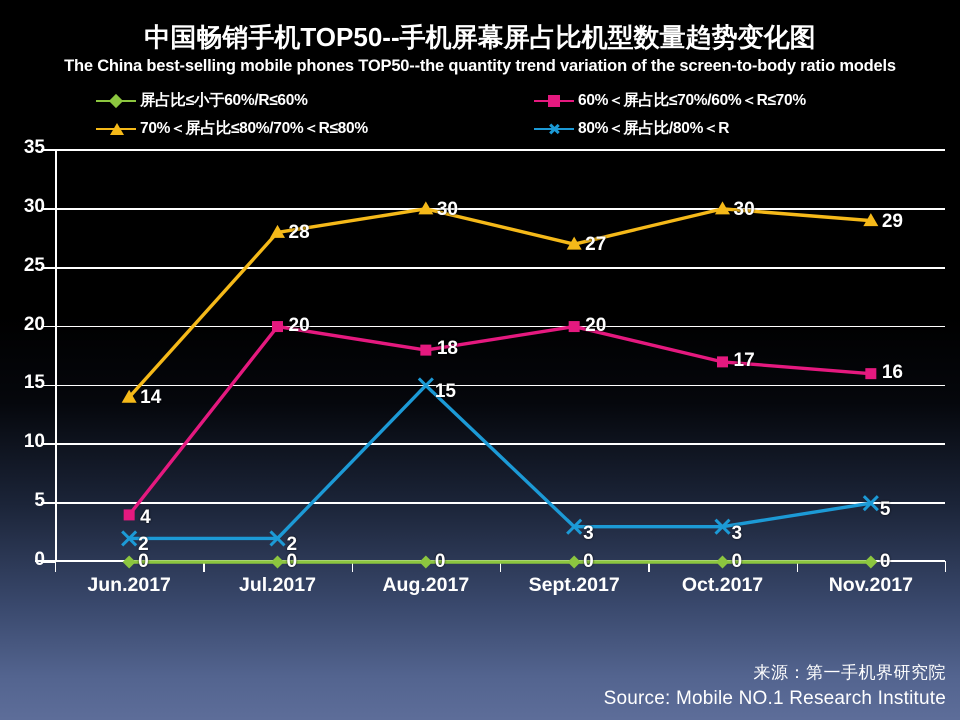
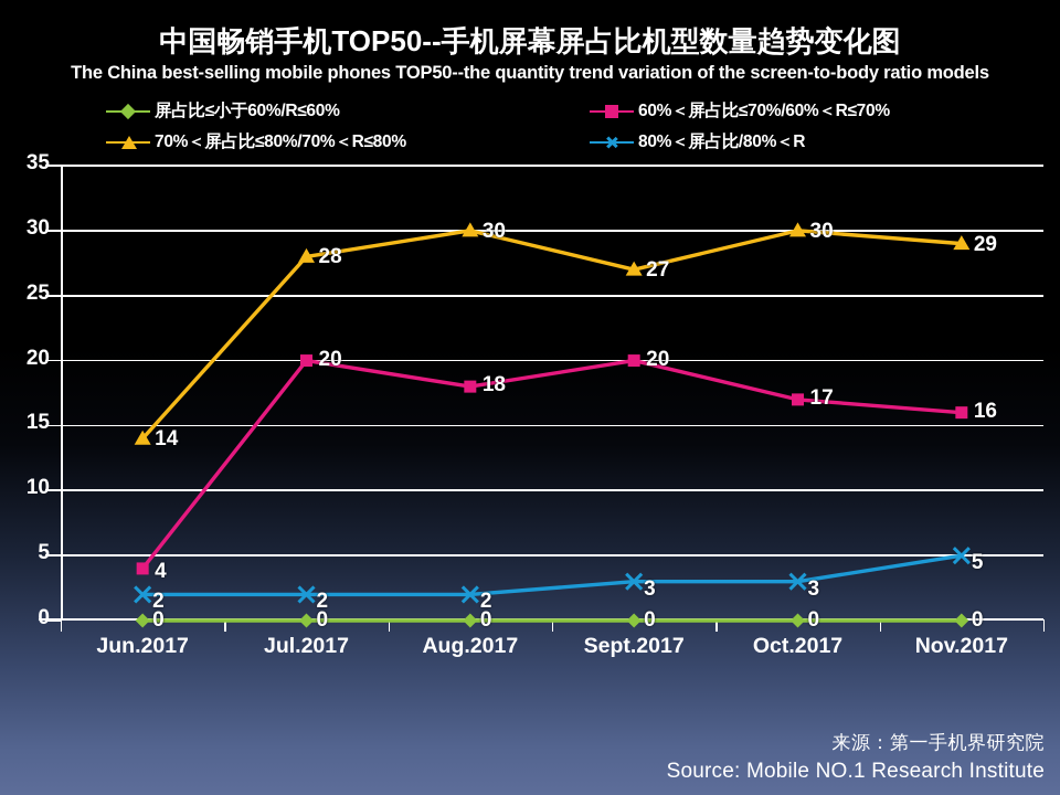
80%＜屏占比/80%＜R/Aug.2017: 15 -> 2
